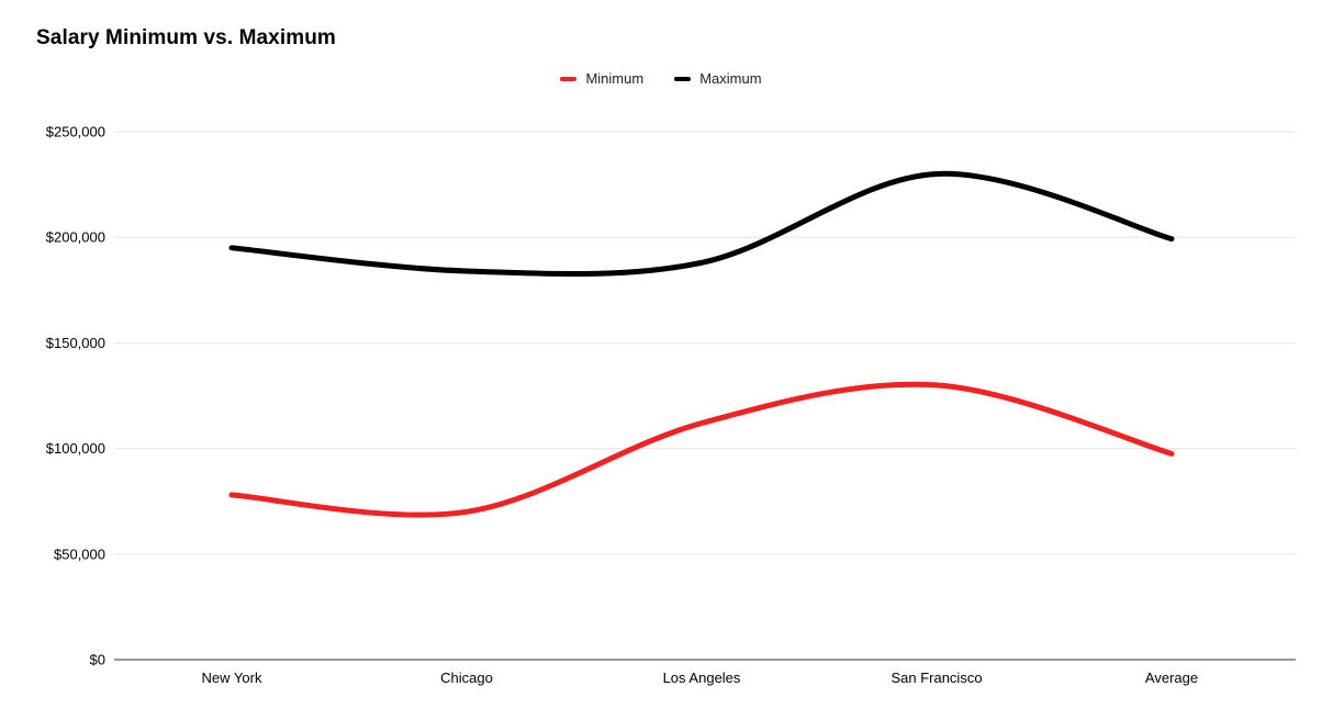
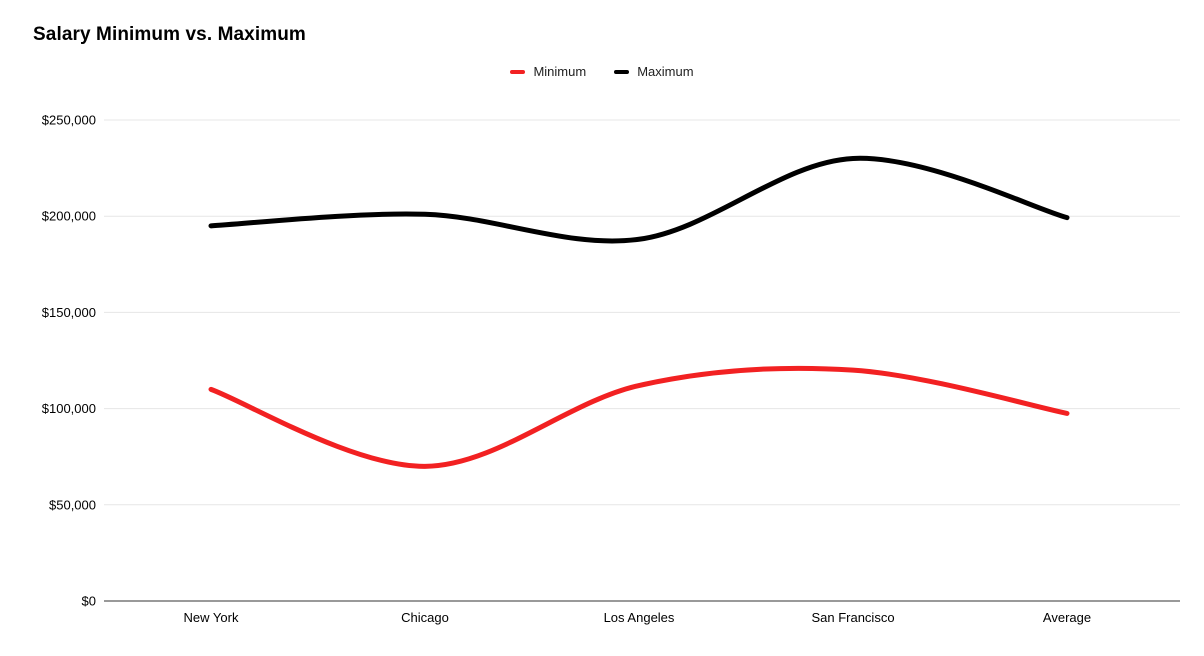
Minimum/New York: $78000 -> $110000
Maximum/Chicago: $184000 -> $201000
Minimum/San Francisco: $130000 -> $120000
